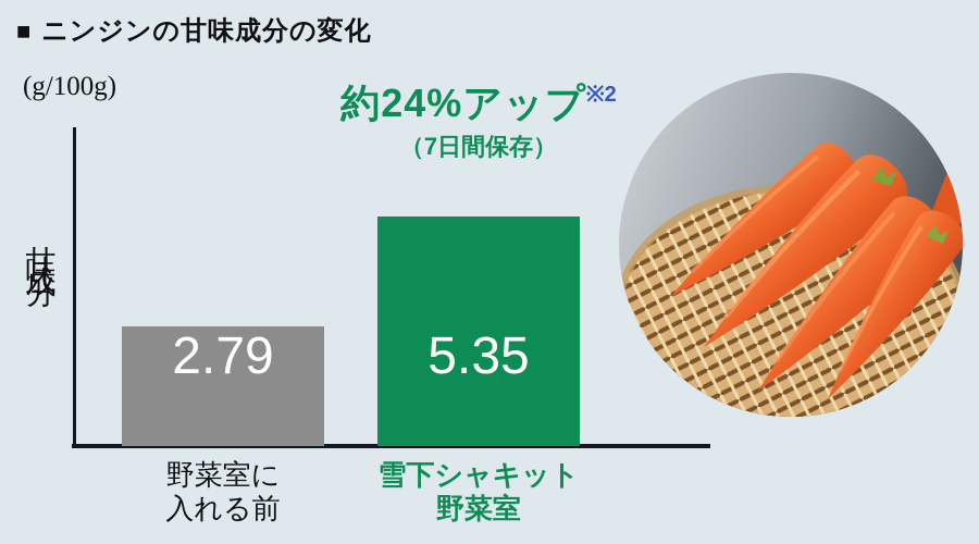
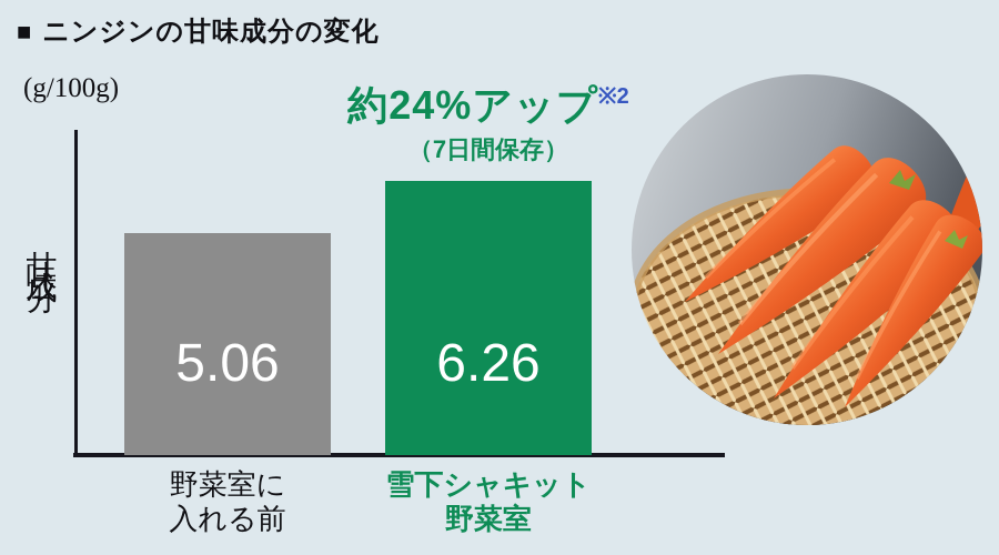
野菜室に入れる前: 2.79 -> 5.06
雪下シャキット野菜室: 5.35 -> 6.26
